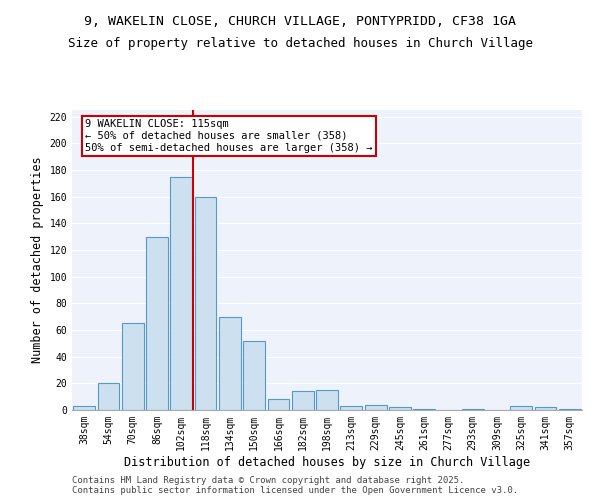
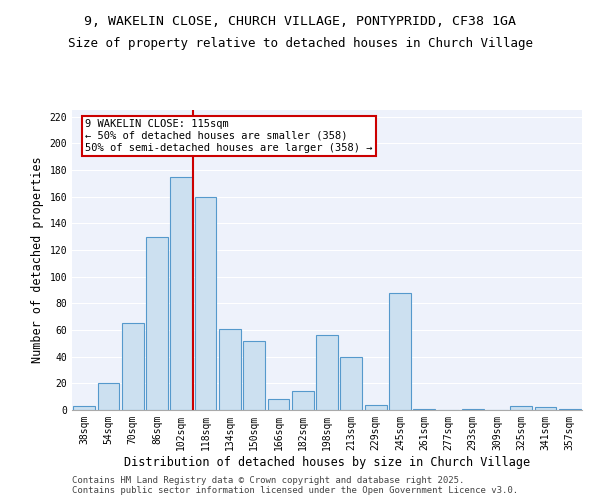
134sqm: 70 -> 61
198sqm: 15 -> 56
213sqm: 3 -> 40
245sqm: 2 -> 88
